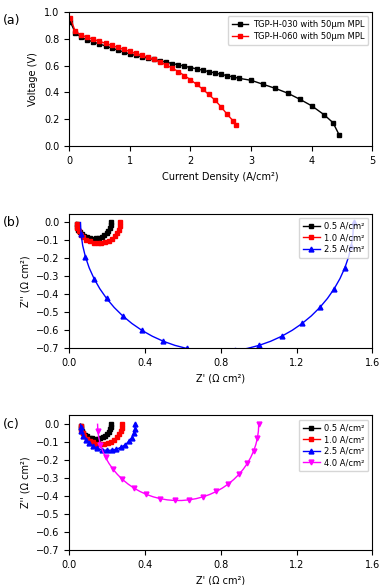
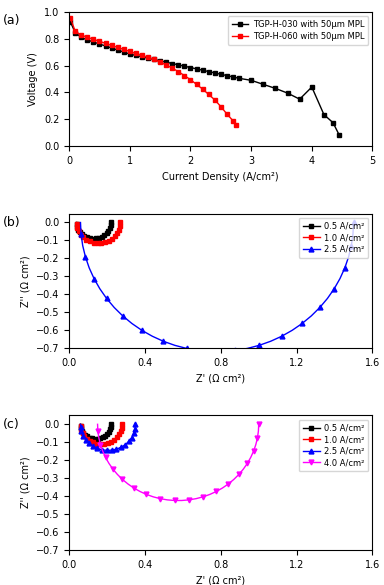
TGP-H-030 with 50μm MPL/4: 0.30 -> 0.44
